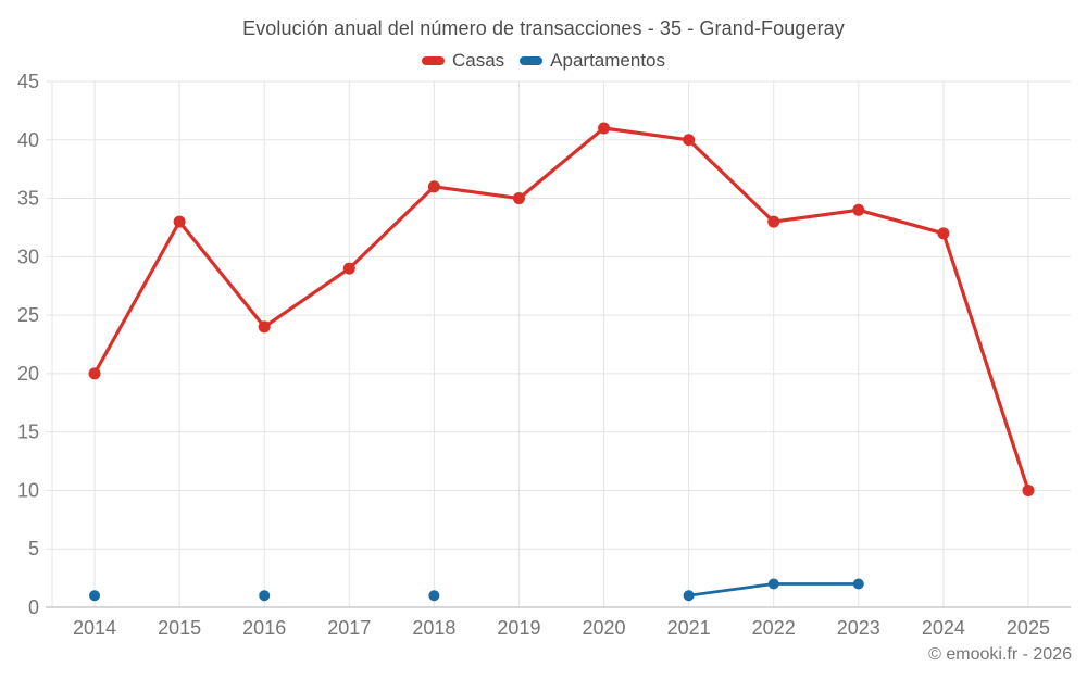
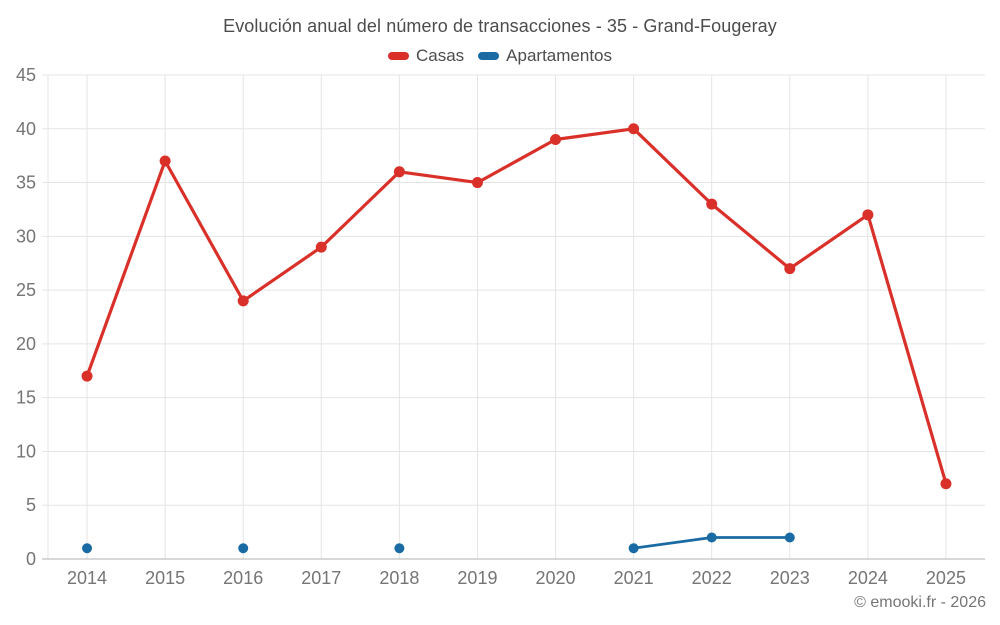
Casas/2014: 20 -> 17
Casas/2015: 33 -> 37
Casas/2020: 41 -> 39
Casas/2023: 34 -> 27
Casas/2025: 10 -> 7
